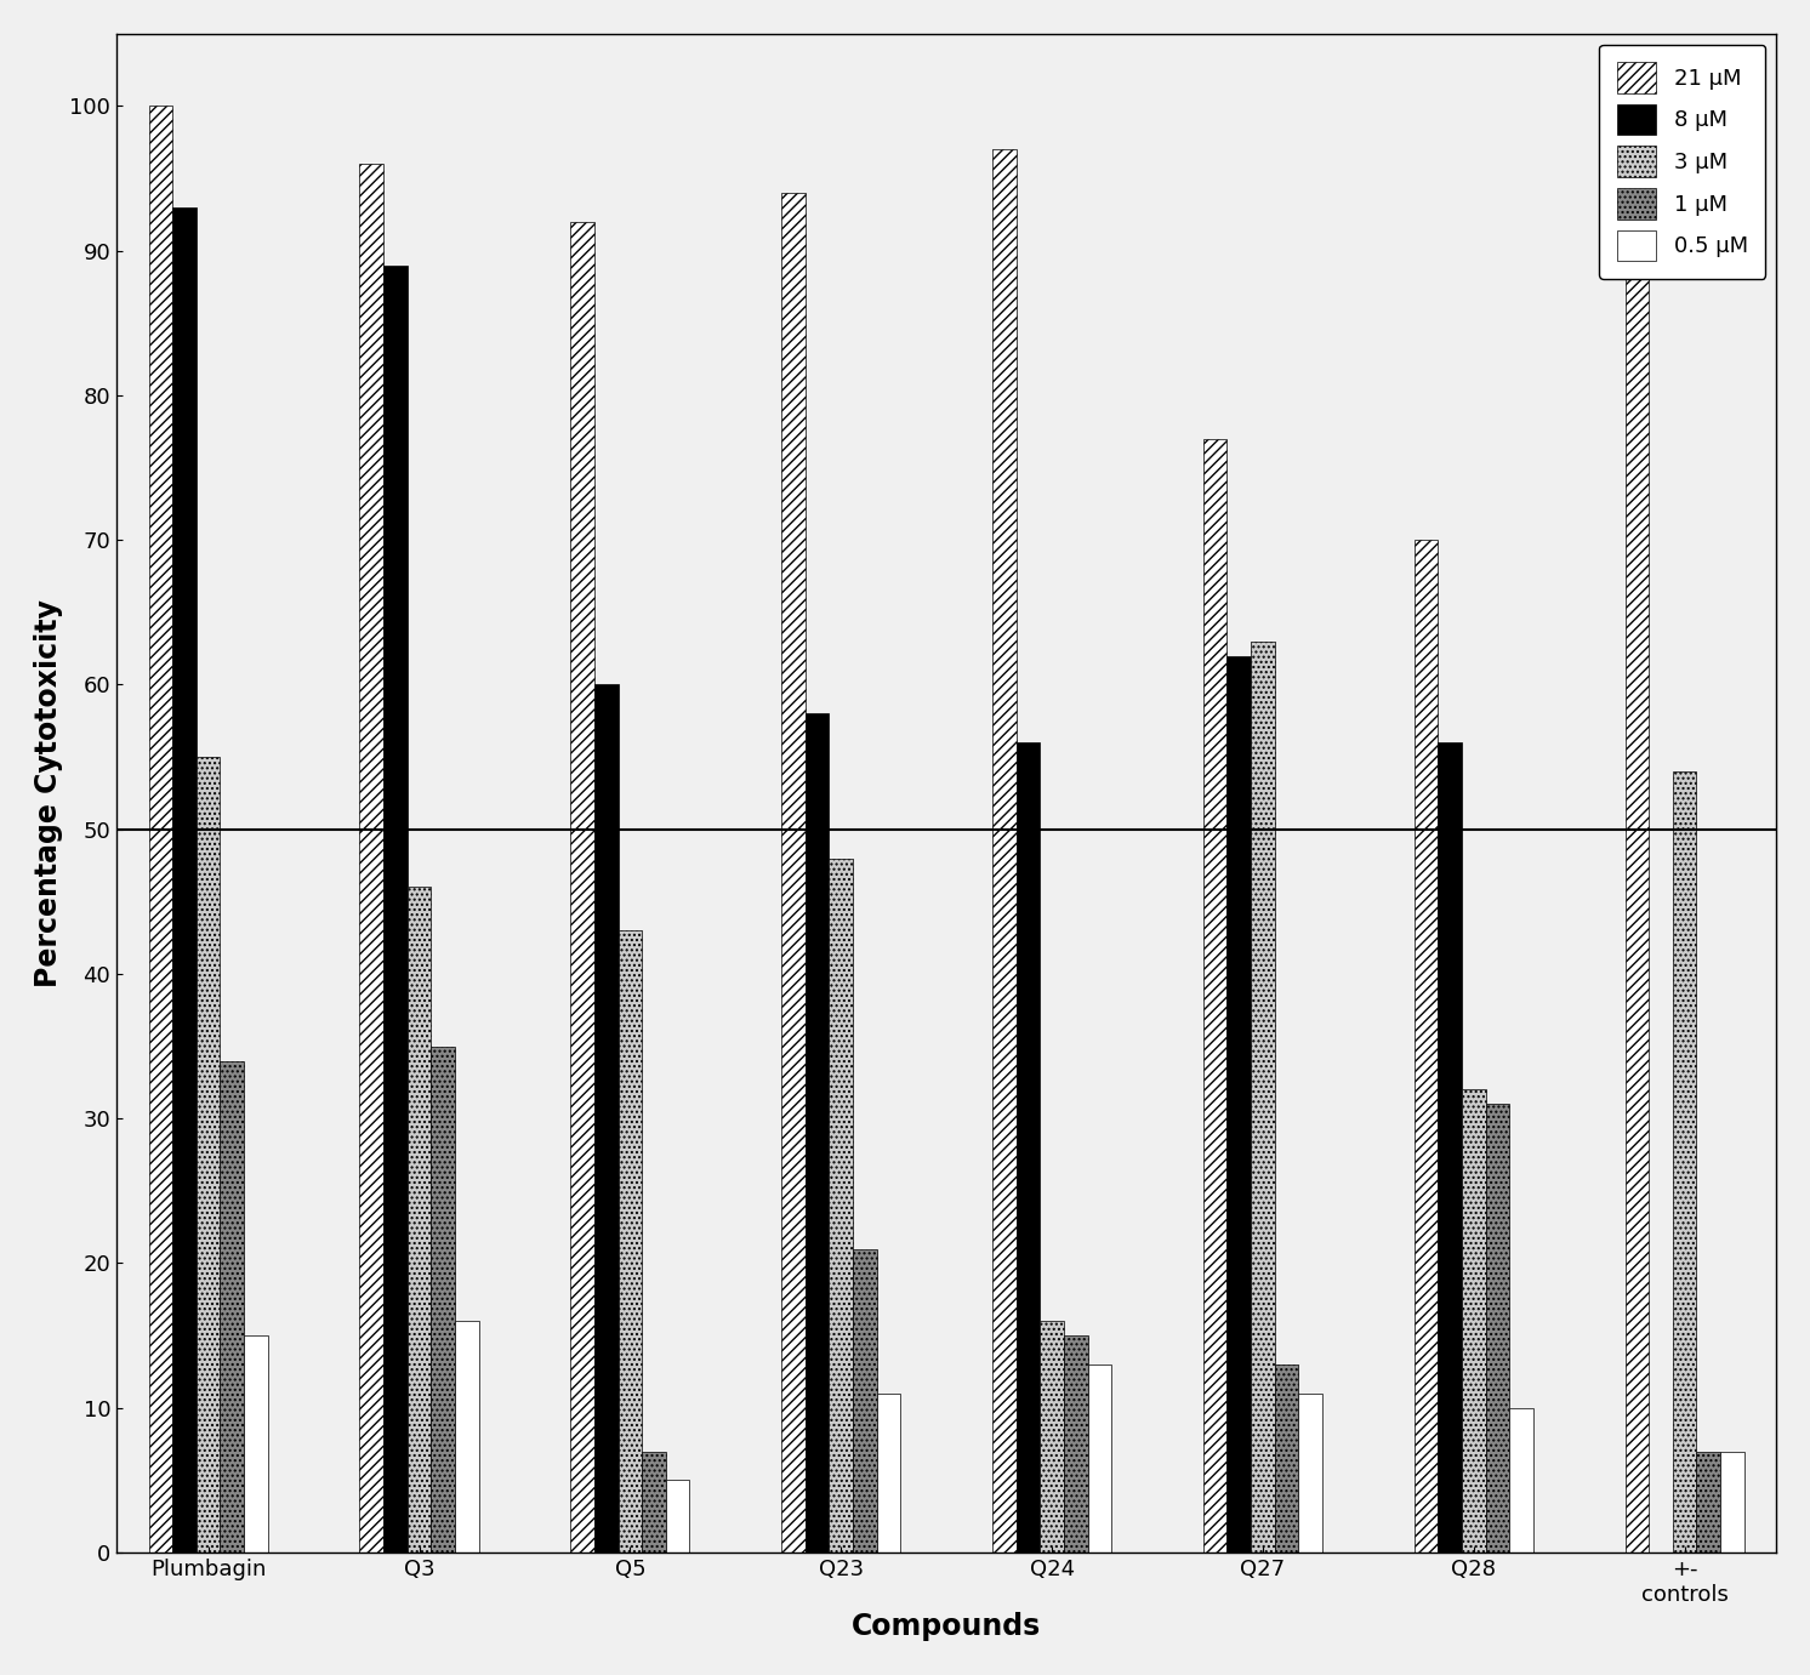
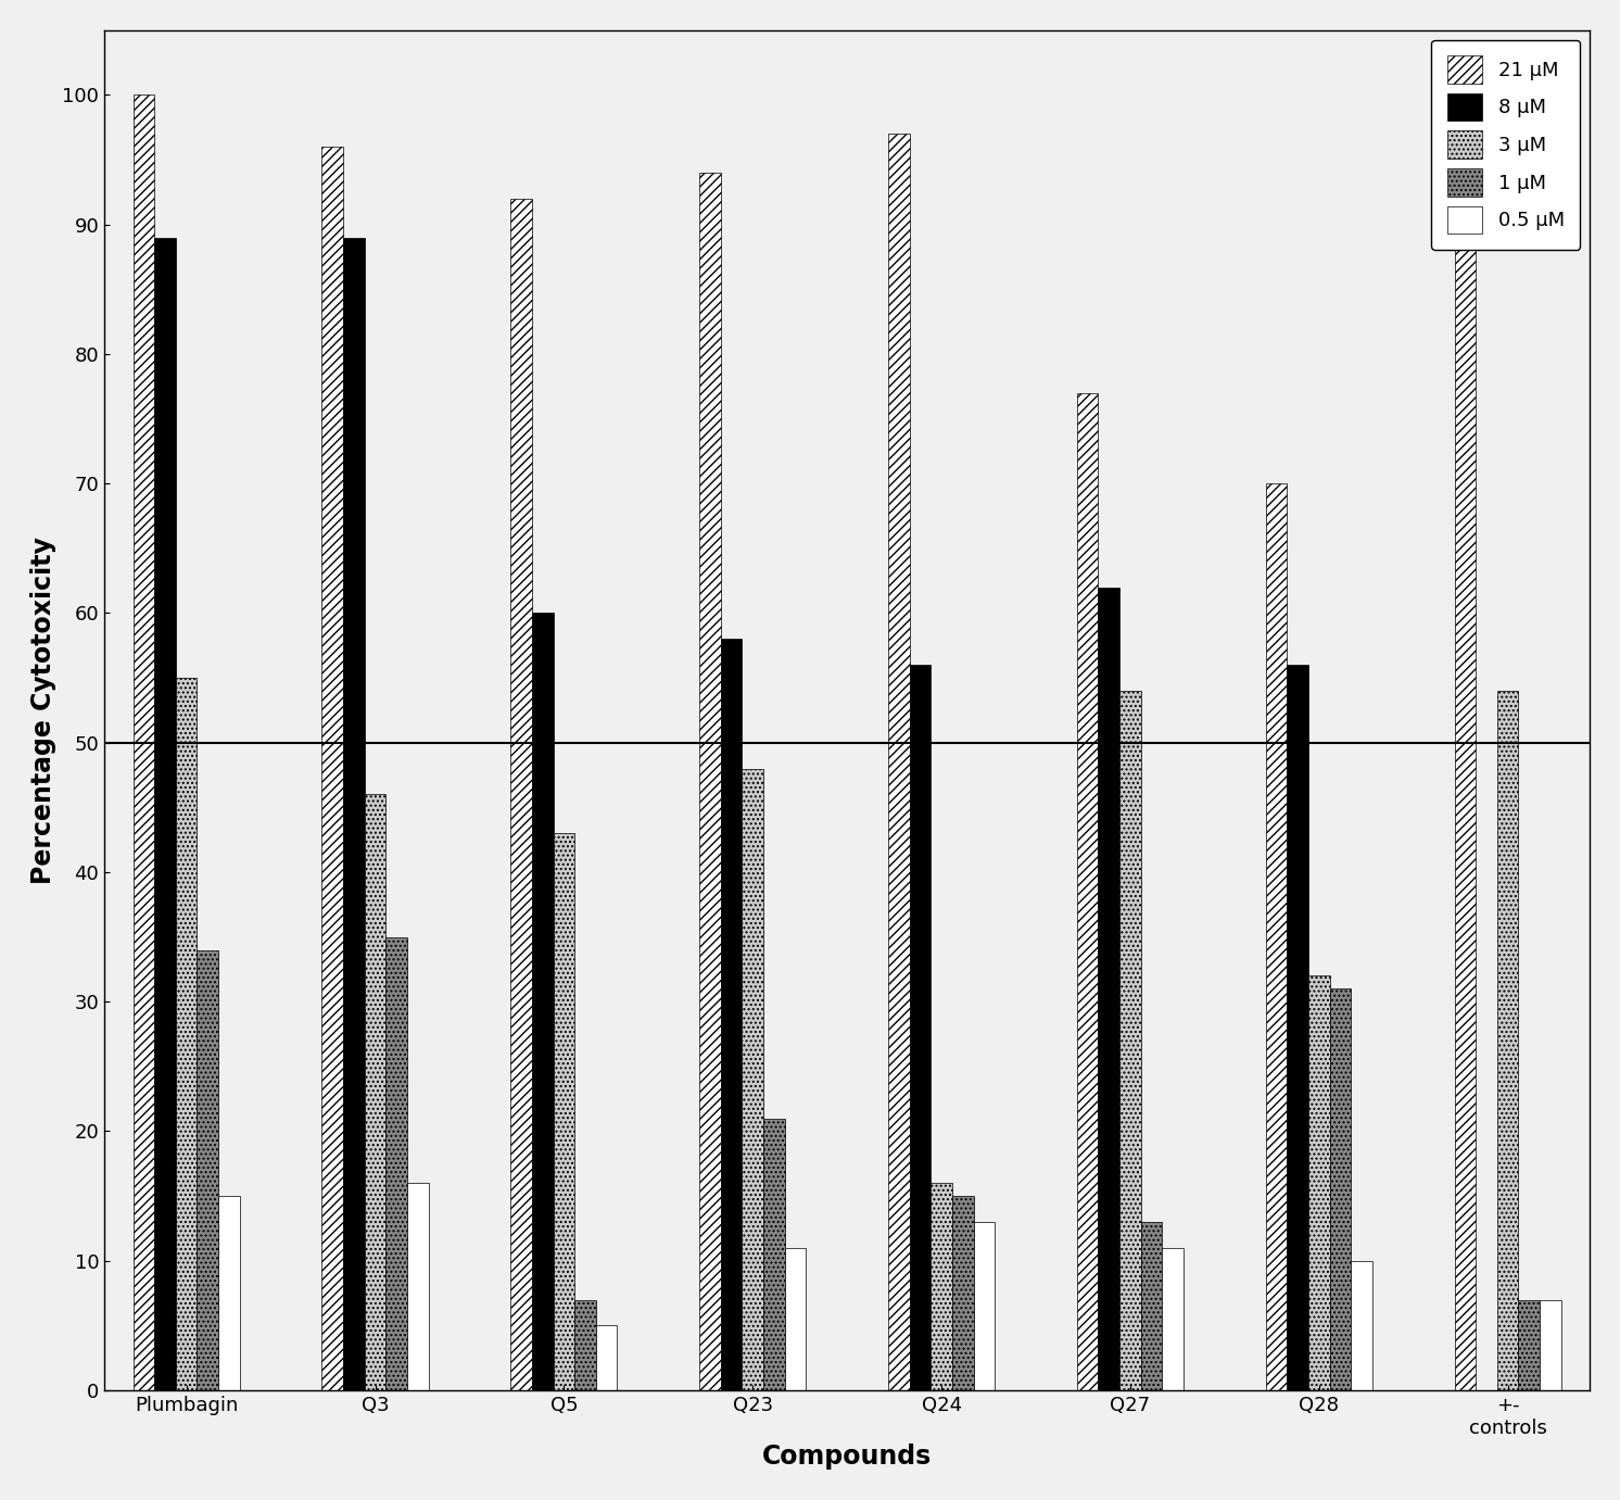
8 μM/Plumbagin: 93 -> 89
3 μM/Q27: 63 -> 54
